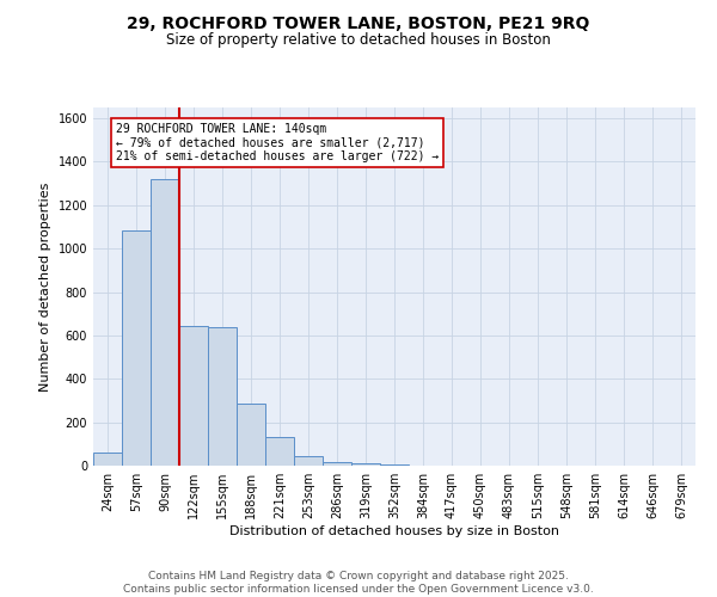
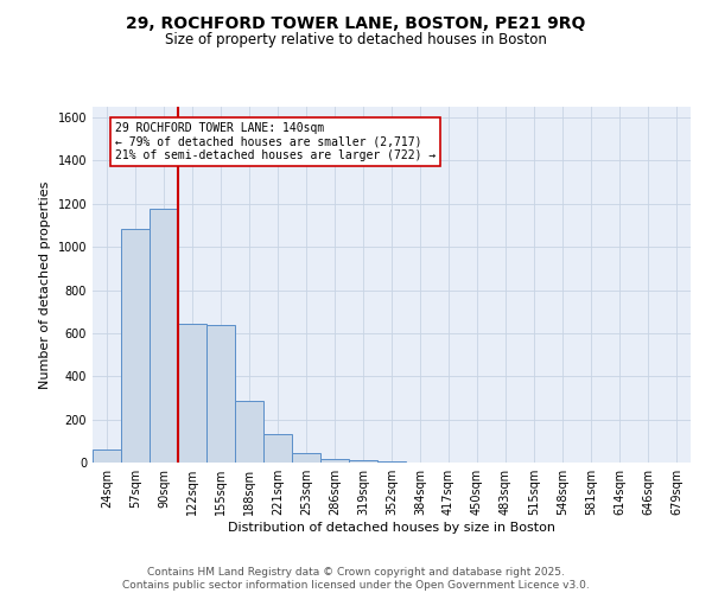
90sqm: 1320 -> 1180
